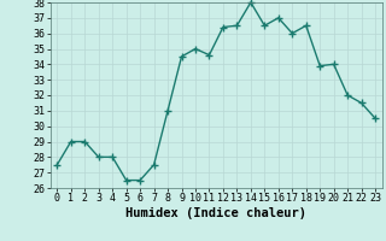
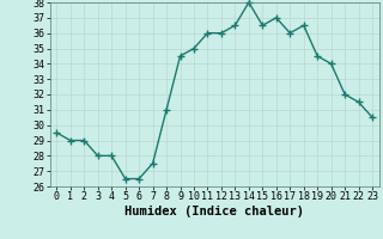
0: 27.5 -> 29.5
11: 34.6 -> 36.0
12: 36.4 -> 36.0
19: 33.9 -> 34.5
